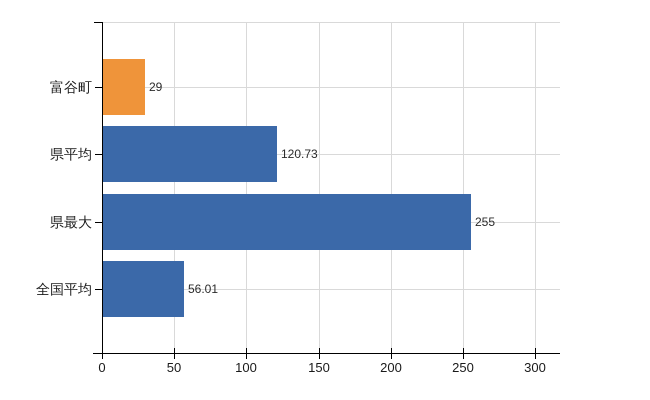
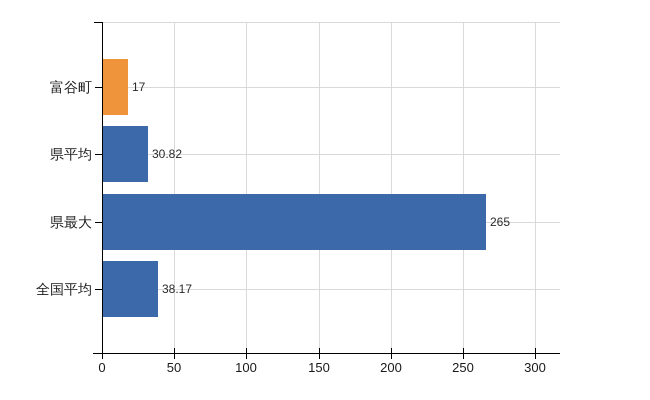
富谷町: 29 -> 17
県平均: 120.73 -> 30.82
県最大: 255 -> 265
全国平均: 56.01 -> 38.17
